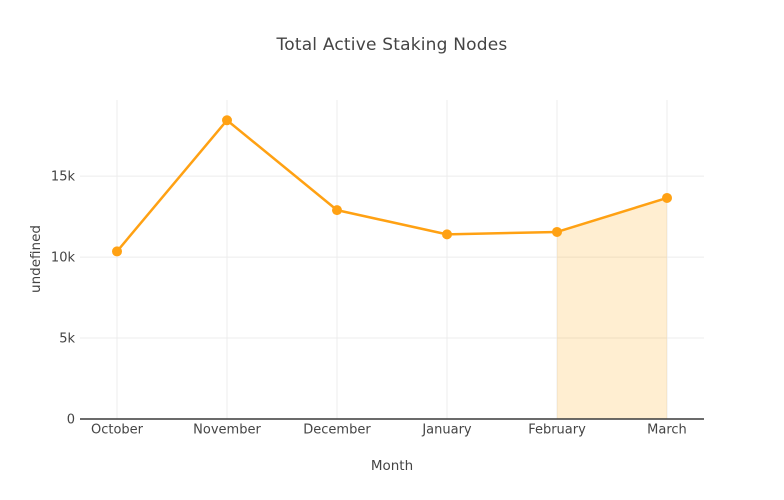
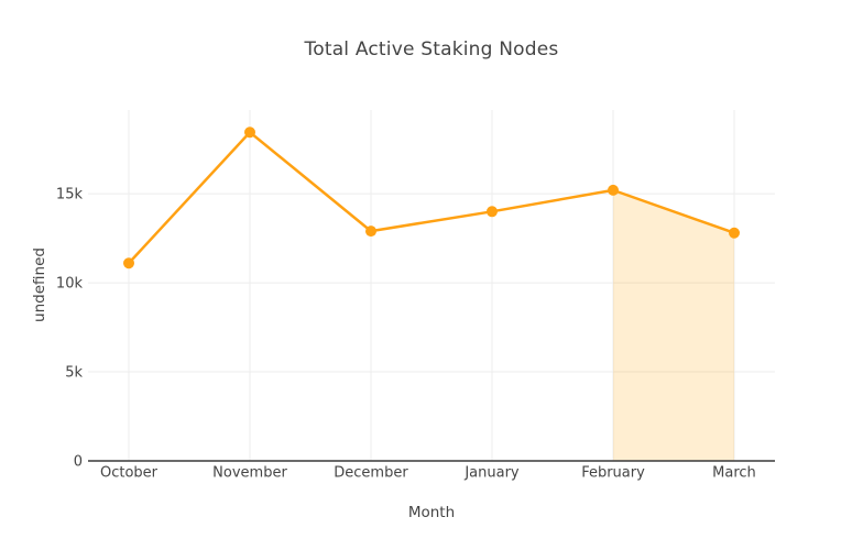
October: 10.4k -> 11.1k
January: 11.4k -> 14.0k
February: 11.6k -> 15.2k
March: 13.6k -> 12.8k
